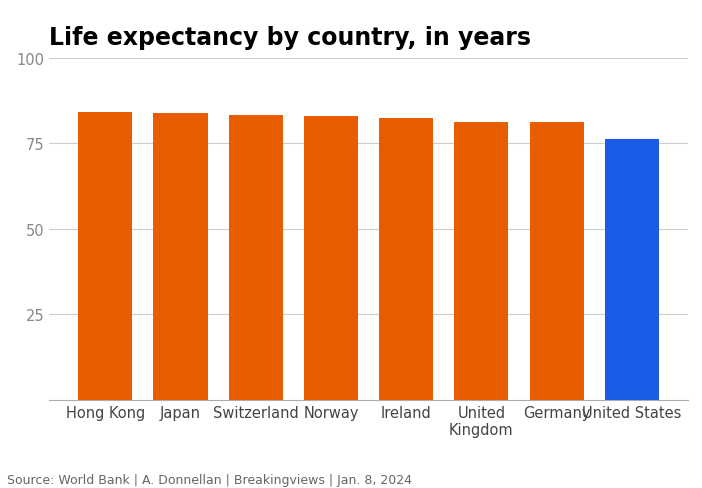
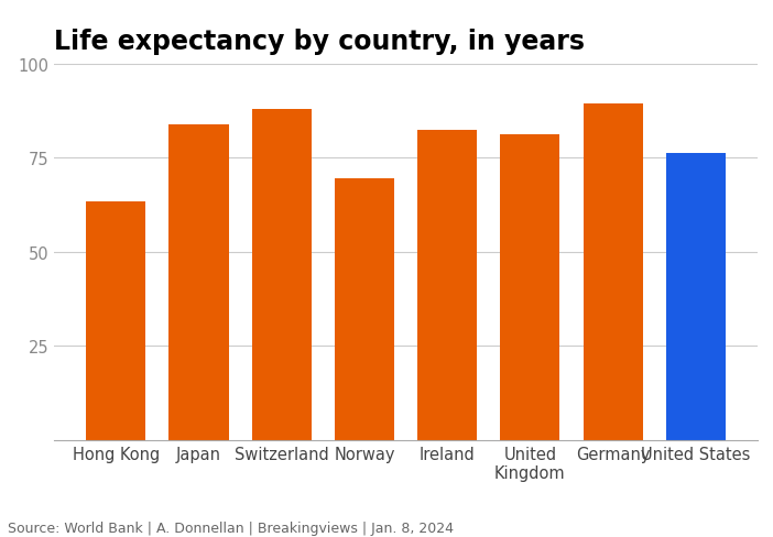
Hong Kong: 84.1 -> 63.5
Switzerland: 83.4 -> 88.0
Norway: 82.9 -> 69.5
Germany: 81.1 -> 89.5
